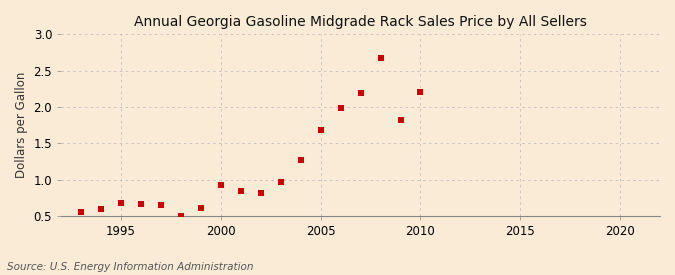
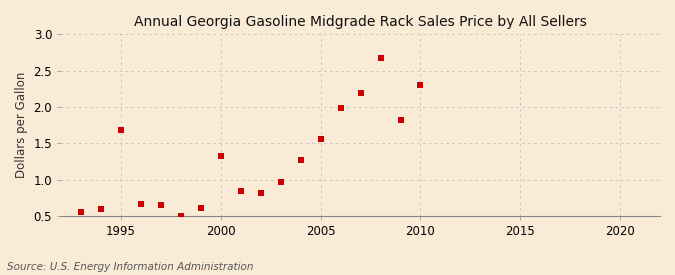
1995: 0.68 -> 1.68
2000: 0.93 -> 1.32
2005: 1.68 -> 1.56
2010: 2.21 -> 2.30
